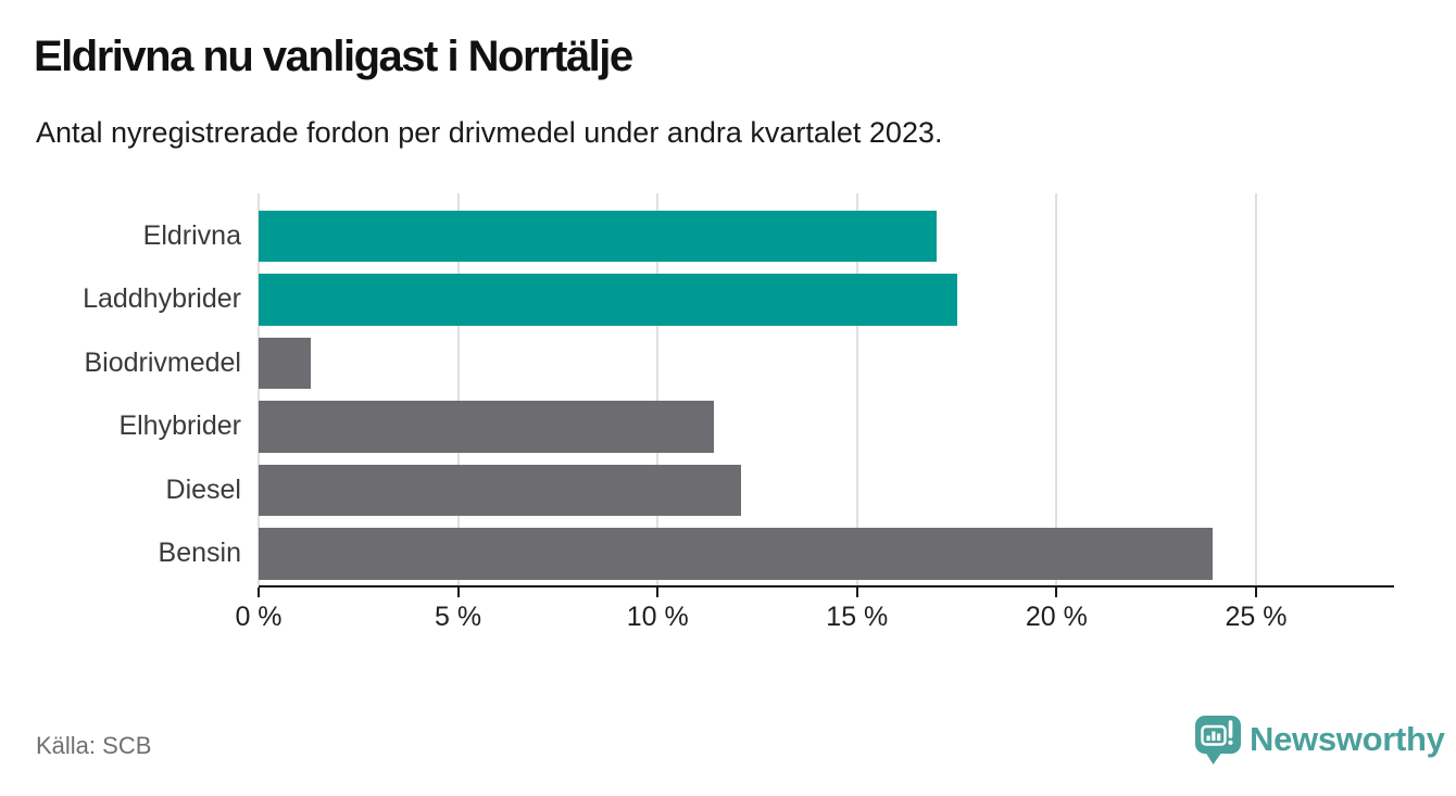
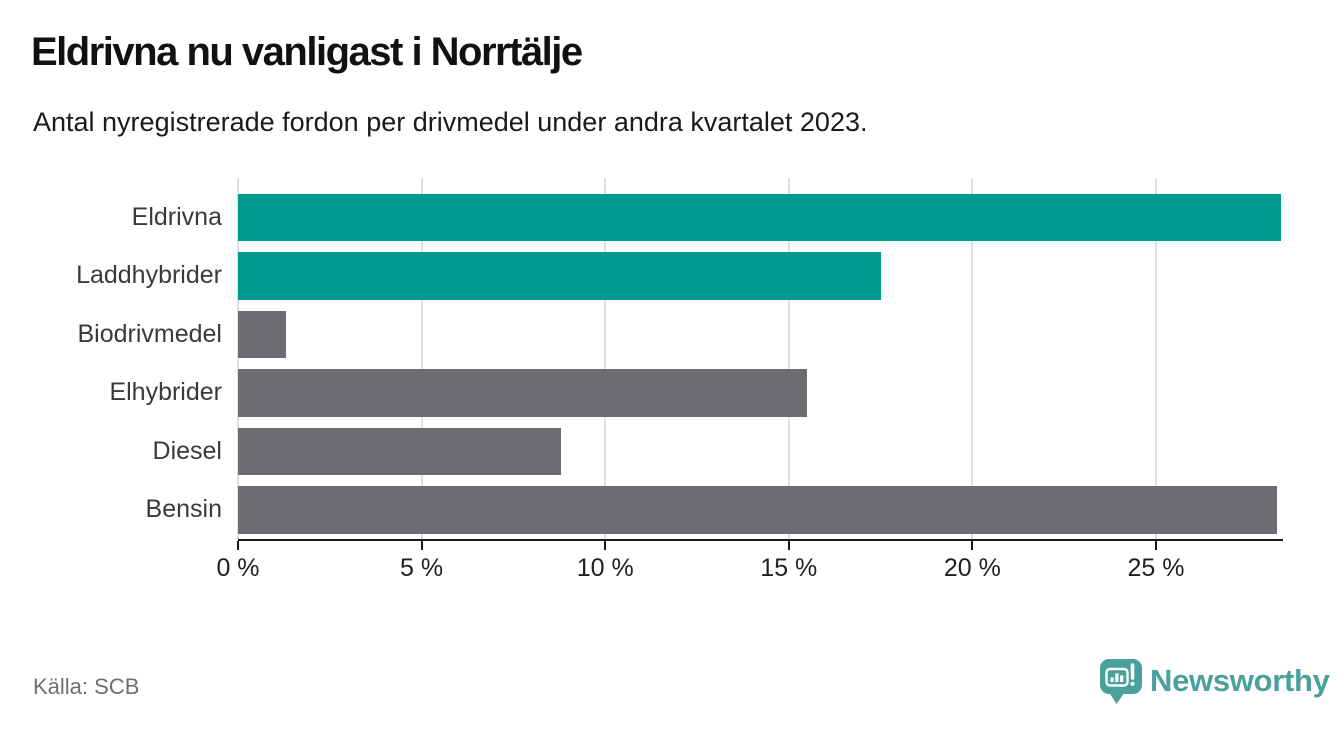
Eldrivna: 17.0% -> 28.4%
Elhybrider: 11.4% -> 15.5%
Diesel: 12.1% -> 8.8%
Bensin: 23.9% -> 28.3%
